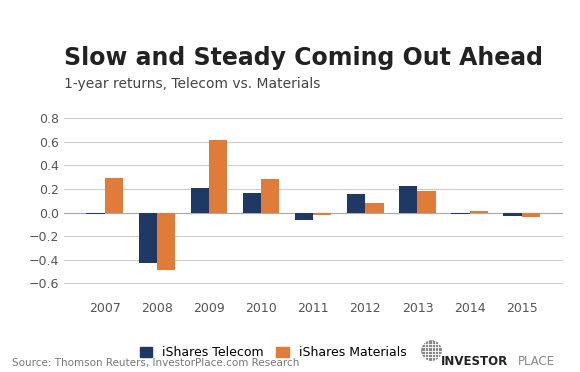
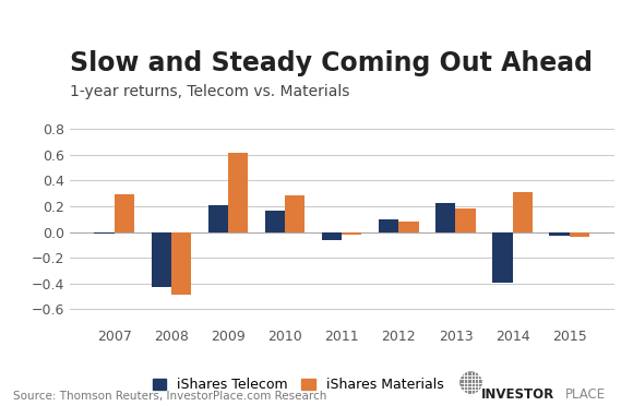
iShares Telecom/2012: 0.15 -> 0.10
iShares Telecom/2014: -0.01 -> -0.39
iShares Materials/2014: 0.01 -> 0.31
